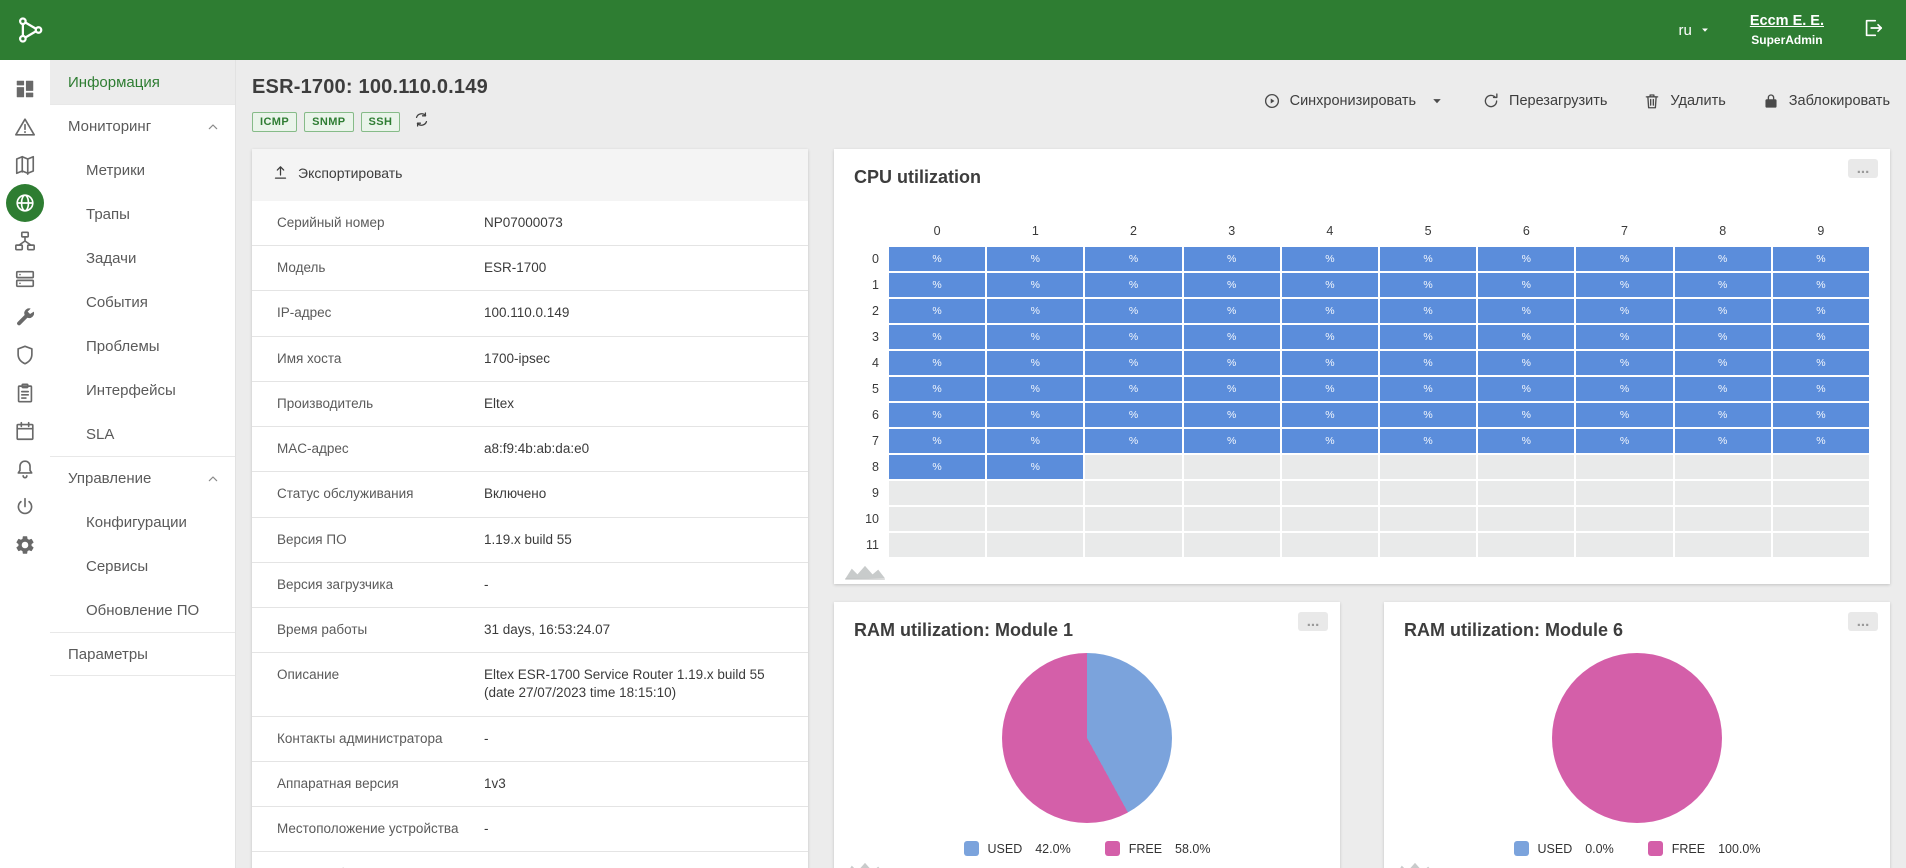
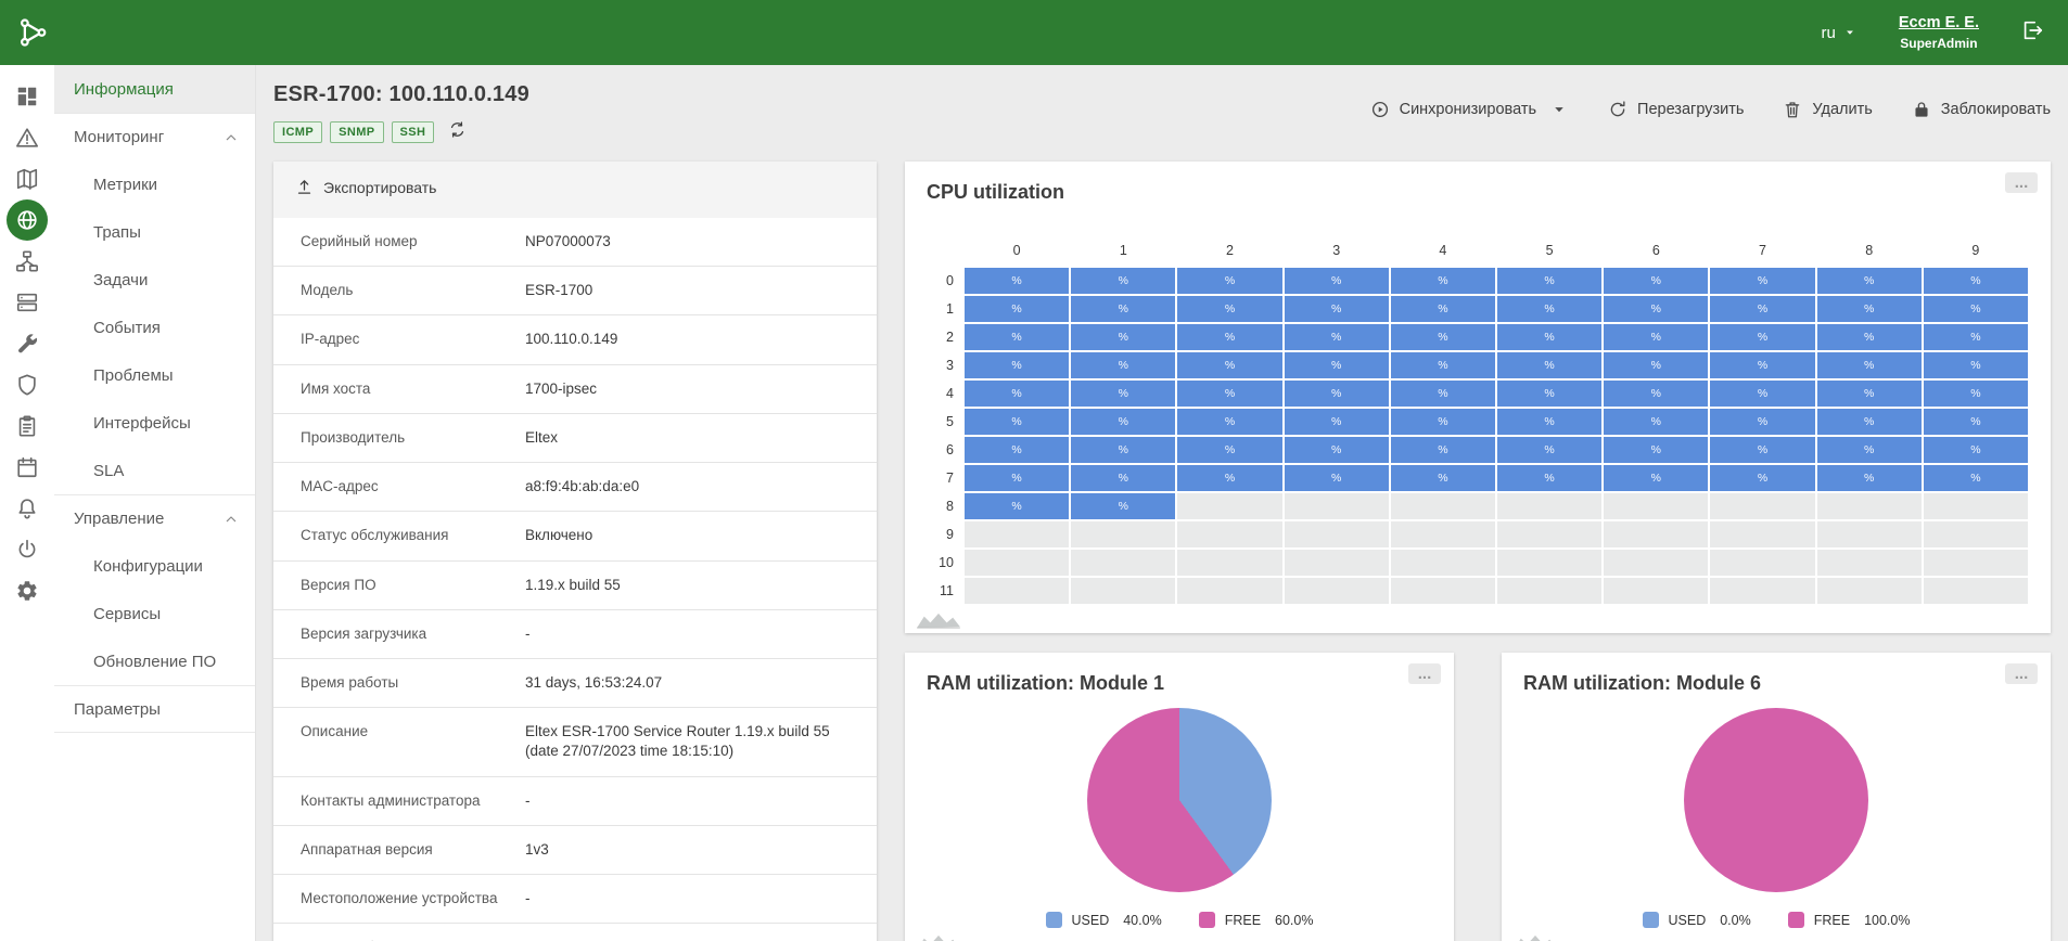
RAM utilization: Module 1/USED: 42.0% -> 40.0%
RAM utilization: Module 1/FREE: 58.0% -> 60.0%
